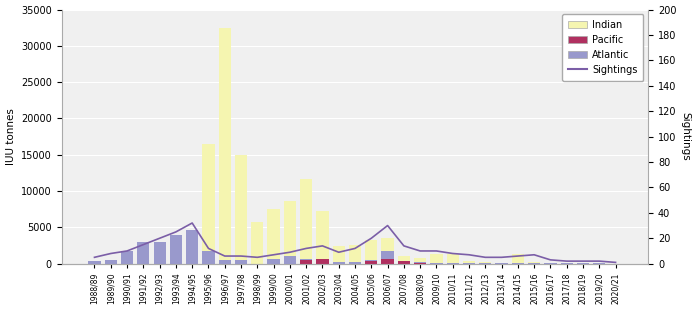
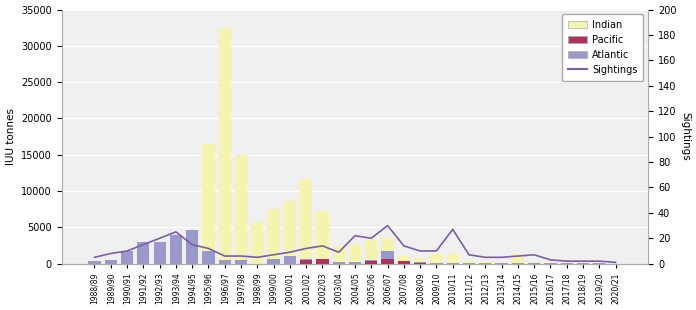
Sightings/1994/95: 32 -> 15
Sightings/2004/05: 12 -> 22
Sightings/2010/11: 8 -> 27
